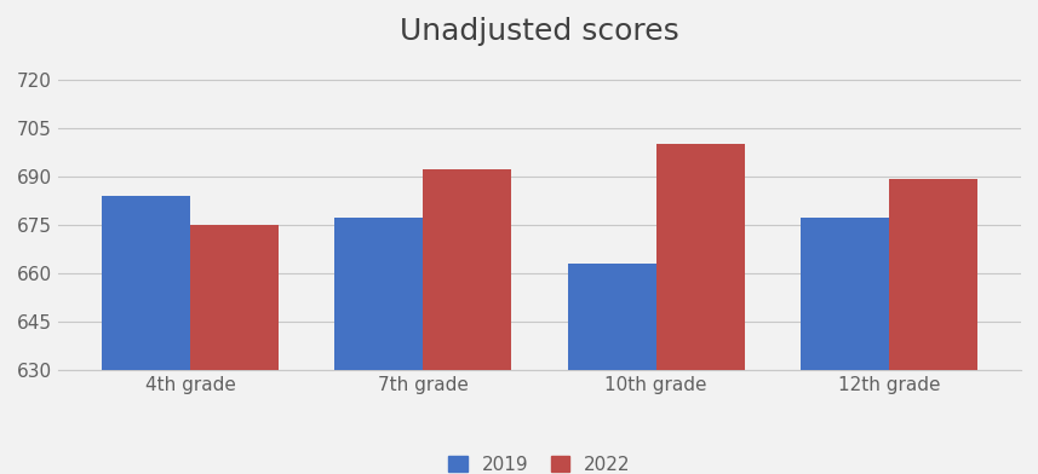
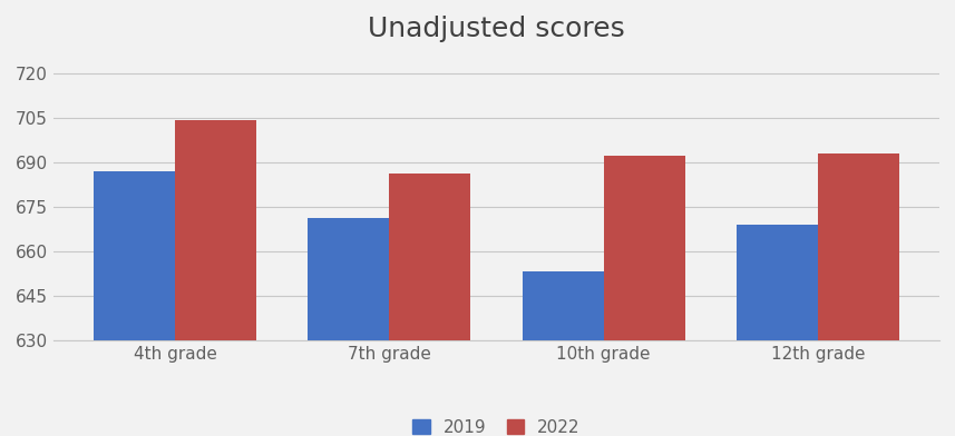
2019/4th grade: 684 -> 687
2022/4th grade: 675 -> 704
2019/7th grade: 677 -> 671
2022/7th grade: 692 -> 686
2019/10th grade: 663 -> 653
2022/10th grade: 700 -> 692
2019/12th grade: 677 -> 669
2022/12th grade: 689 -> 693
